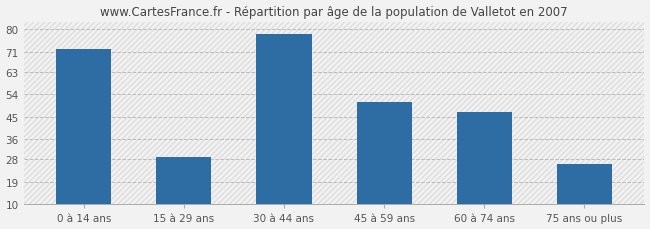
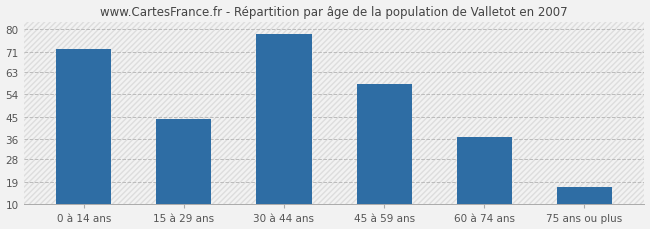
15 à 29 ans: 29 -> 44
45 à 59 ans: 51 -> 58
60 à 74 ans: 47 -> 37
75 ans ou plus: 26 -> 17
